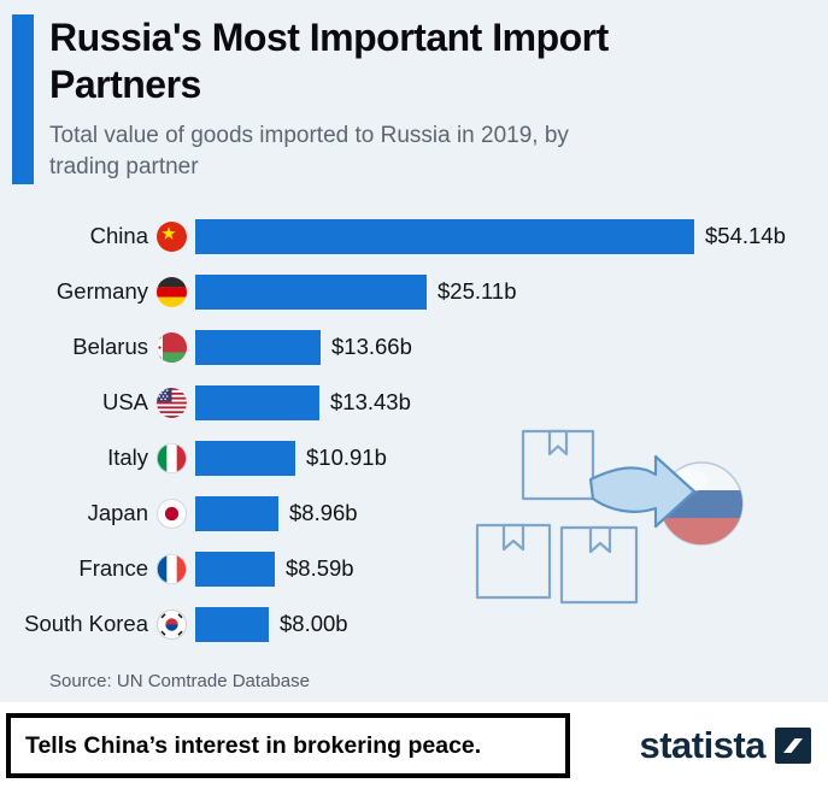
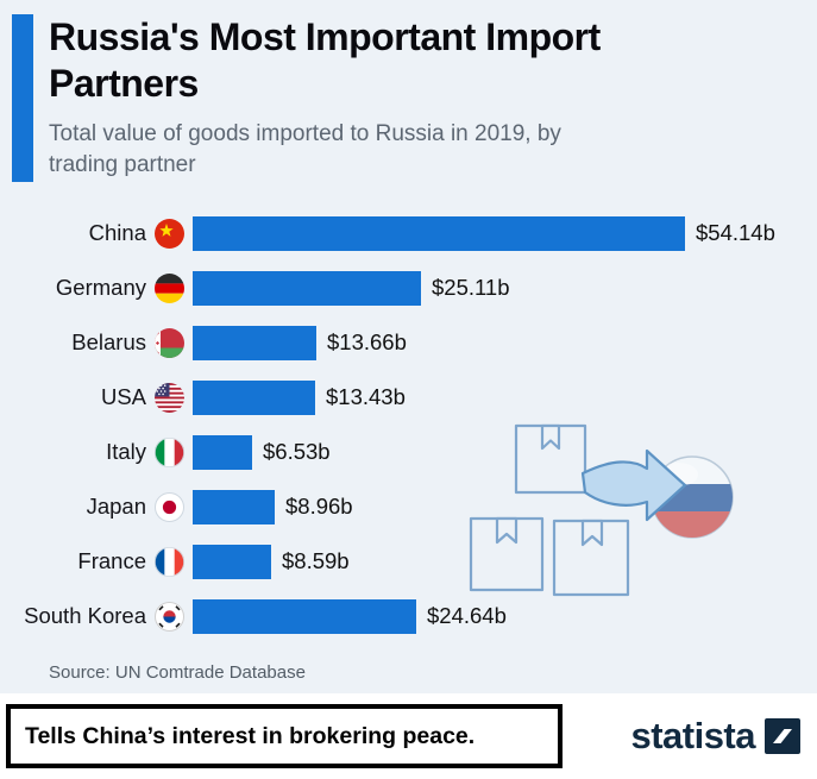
Italy: $10.91b -> $6.53b
South Korea: $8.00b -> $24.64b
